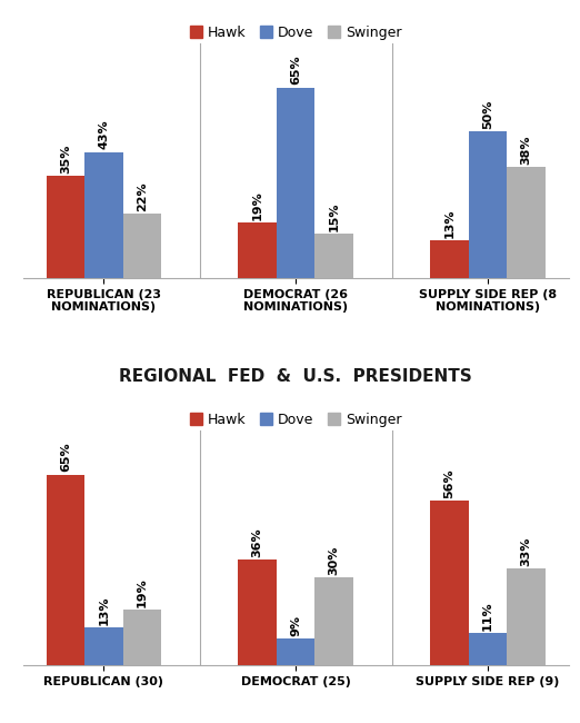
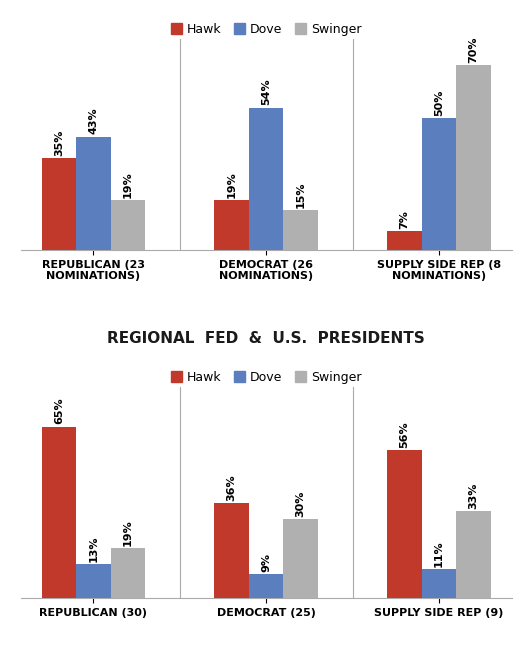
Swinger/REPUBLICAN (23 NOMINATIONS): 22% -> 19%
Dove/DEMOCRAT (26 NOMINATIONS): 65% -> 54%
Hawk/SUPPLY SIDE REP (8 NOMINATIONS): 13% -> 7%
Swinger/SUPPLY SIDE REP (8 NOMINATIONS): 38% -> 70%
